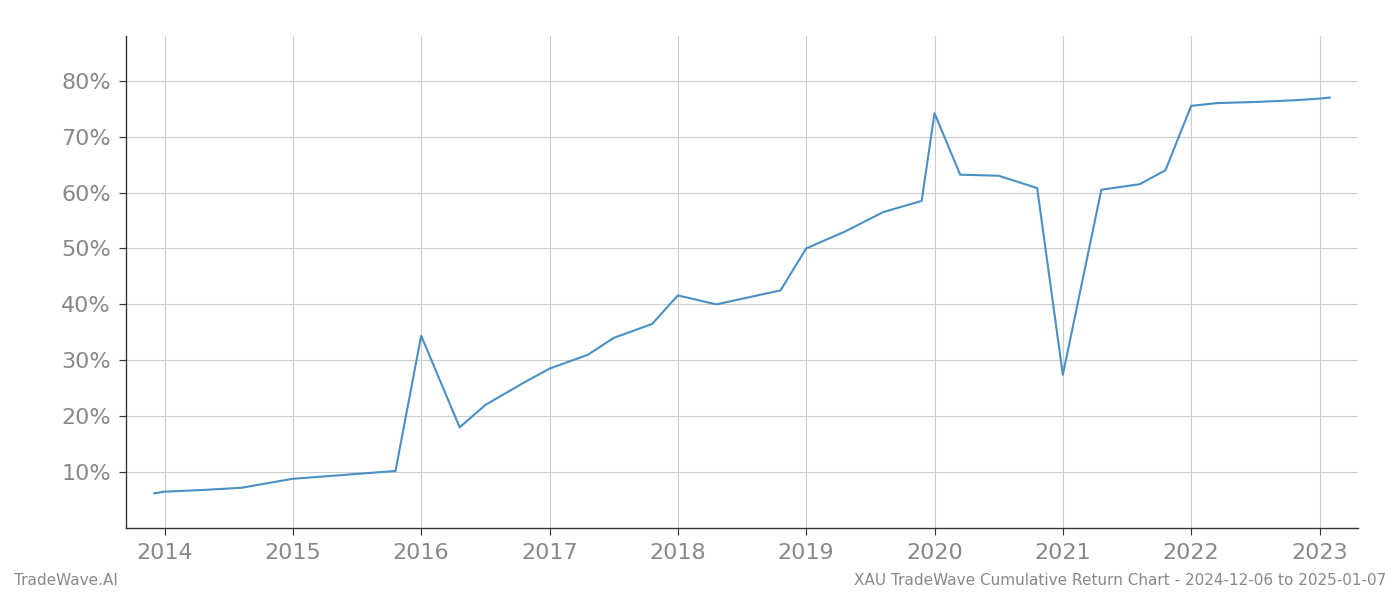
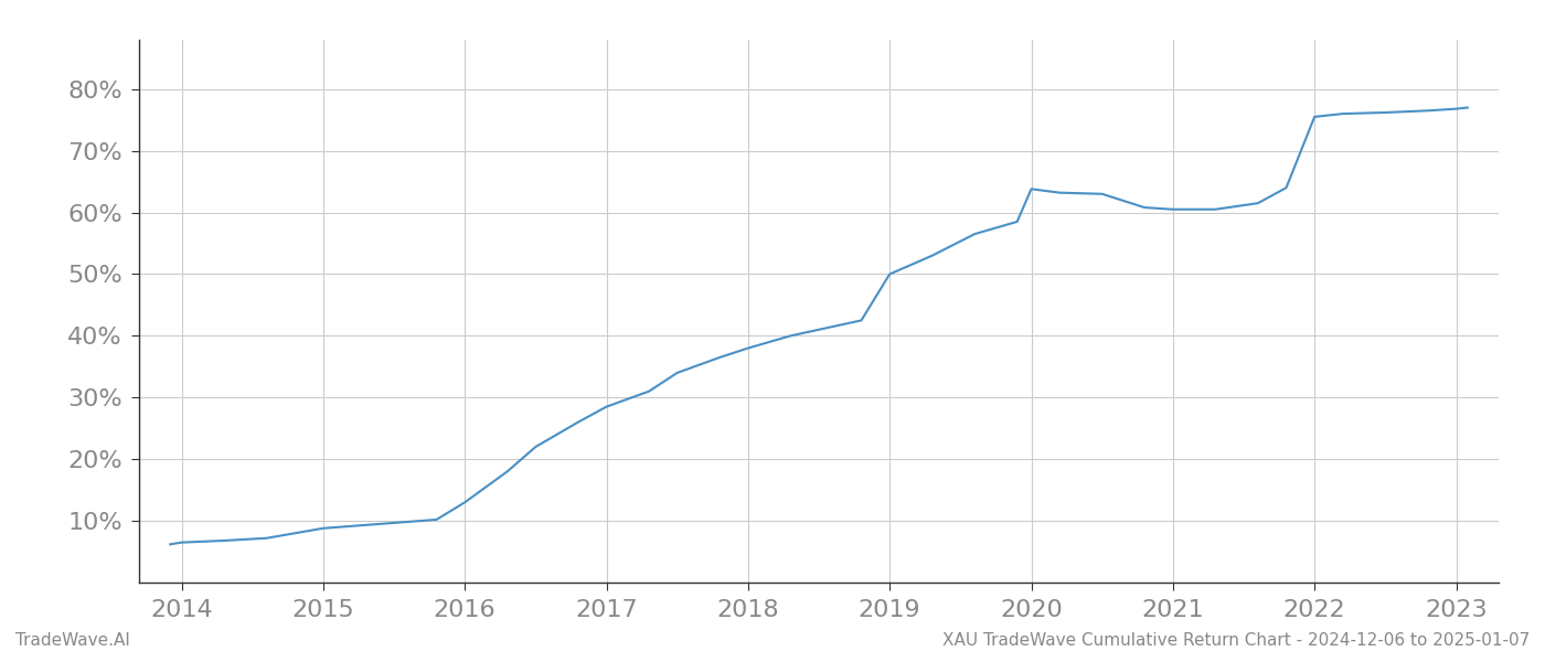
2016: 34.4% -> 13.0%
2018: 41.6% -> 38.0%
2020: 74.2% -> 63.8%
2021: 27.4% -> 60.5%
